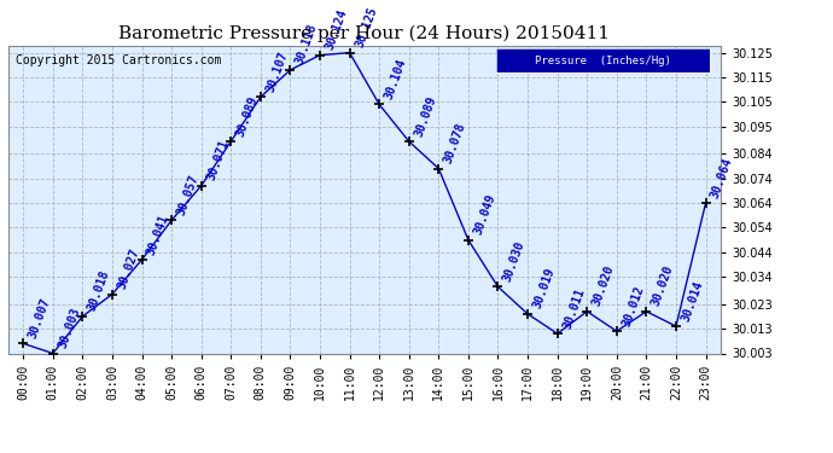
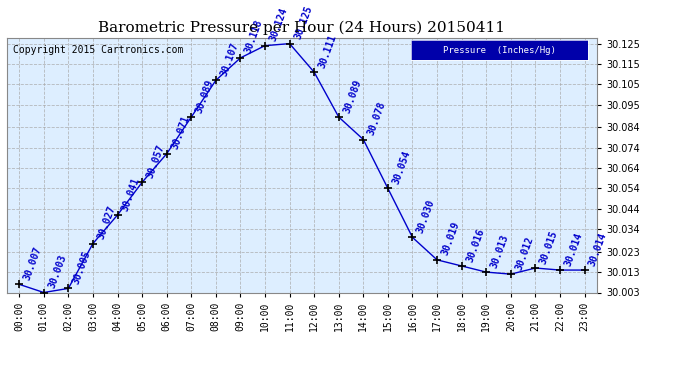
02:00: 30.018 -> 30.005
12:00: 30.104 -> 30.111
15:00: 30.049 -> 30.054
18:00: 30.011 -> 30.016
19:00: 30.020 -> 30.013
21:00: 30.020 -> 30.015
23:00: 30.064 -> 30.014
